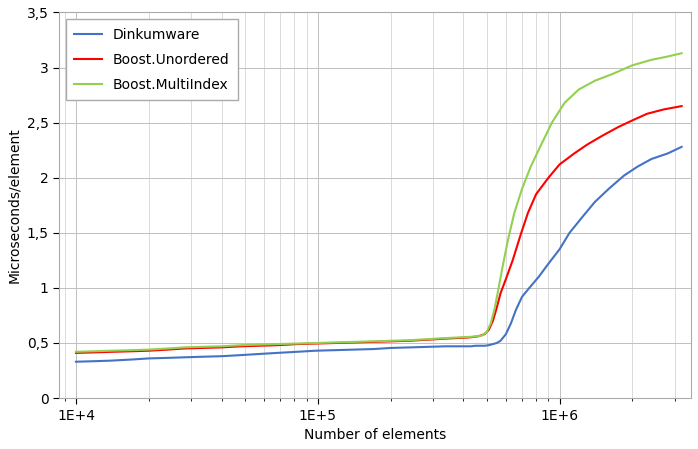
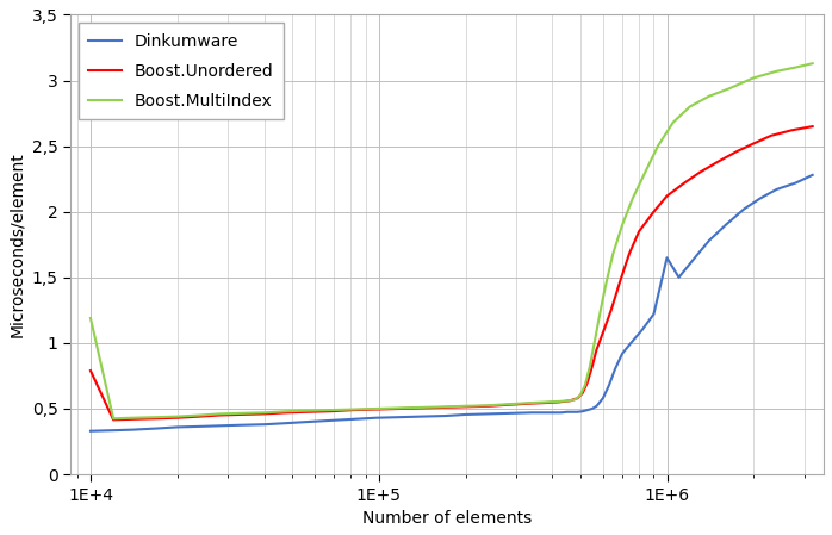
Boost.Unordered/1E+4: 0,41 -> 0,79
Boost.MultiIndex/1E+4: 0,42 -> 1,19
Dinkumware/1E+6: 1,35 -> 1,65
